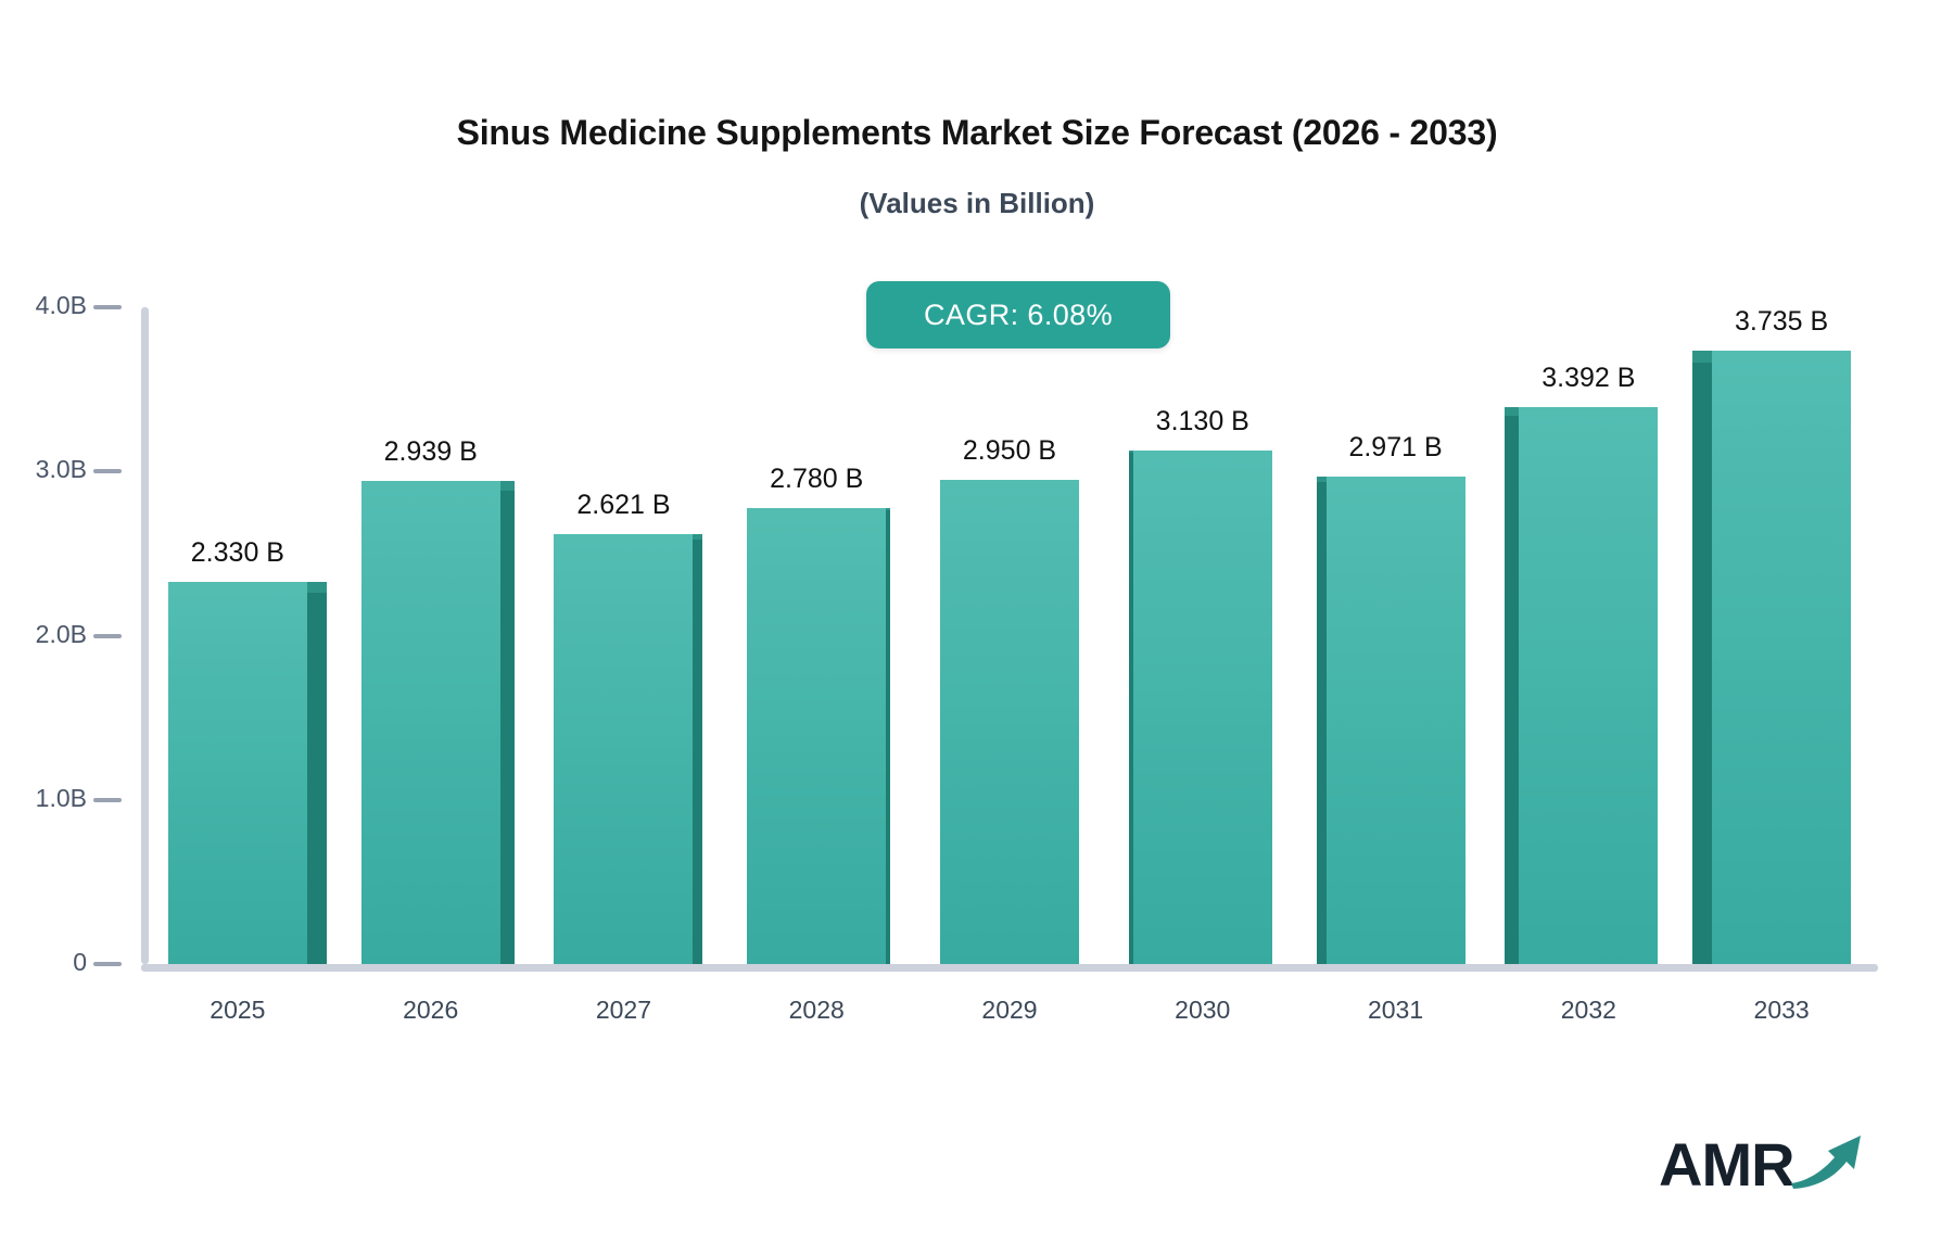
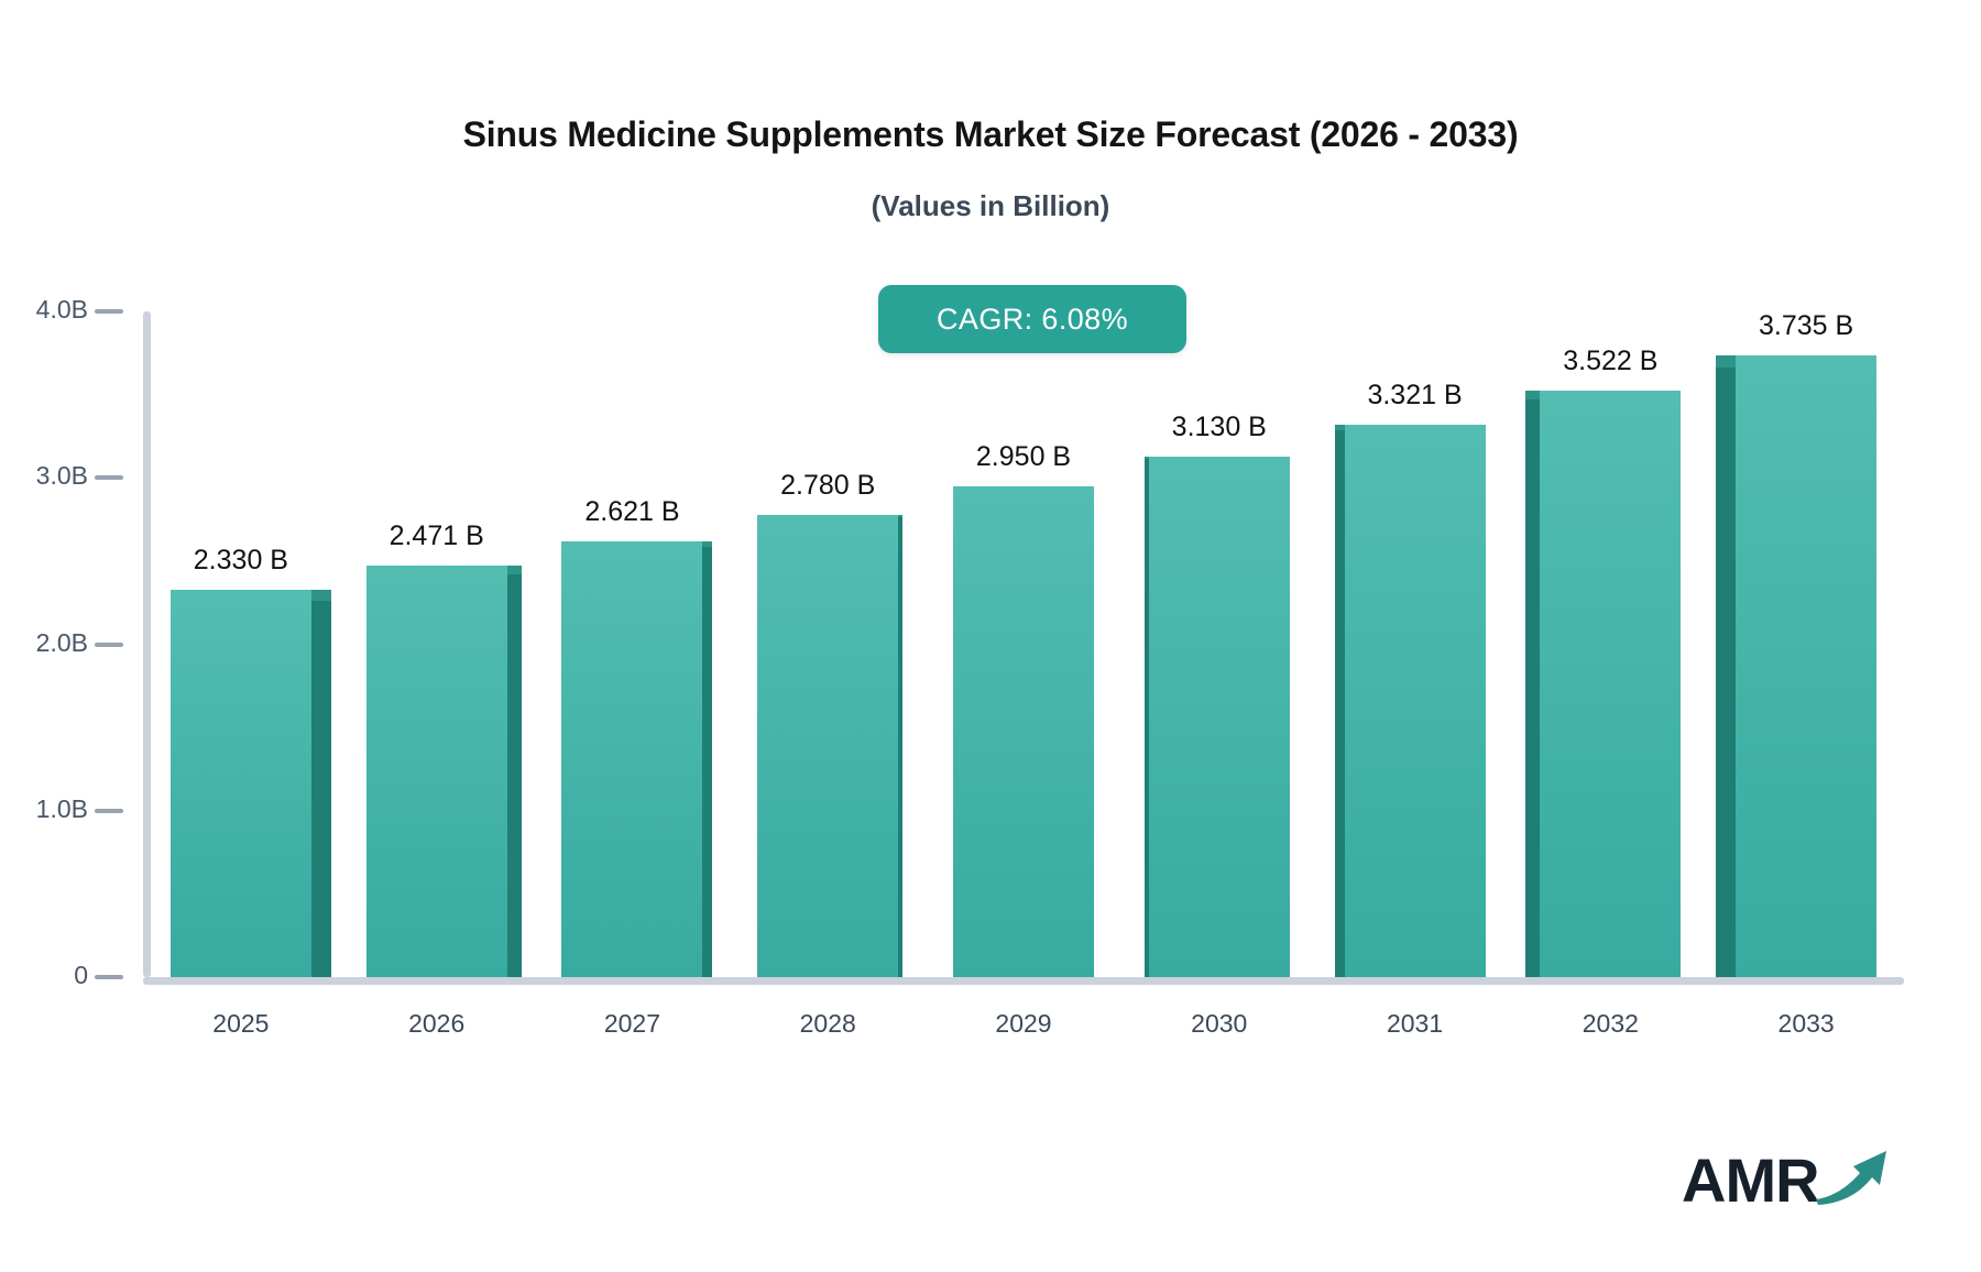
2026: 2.939 -> 2.471
2031: 2.971 -> 3.321
2032: 3.392 -> 3.522
